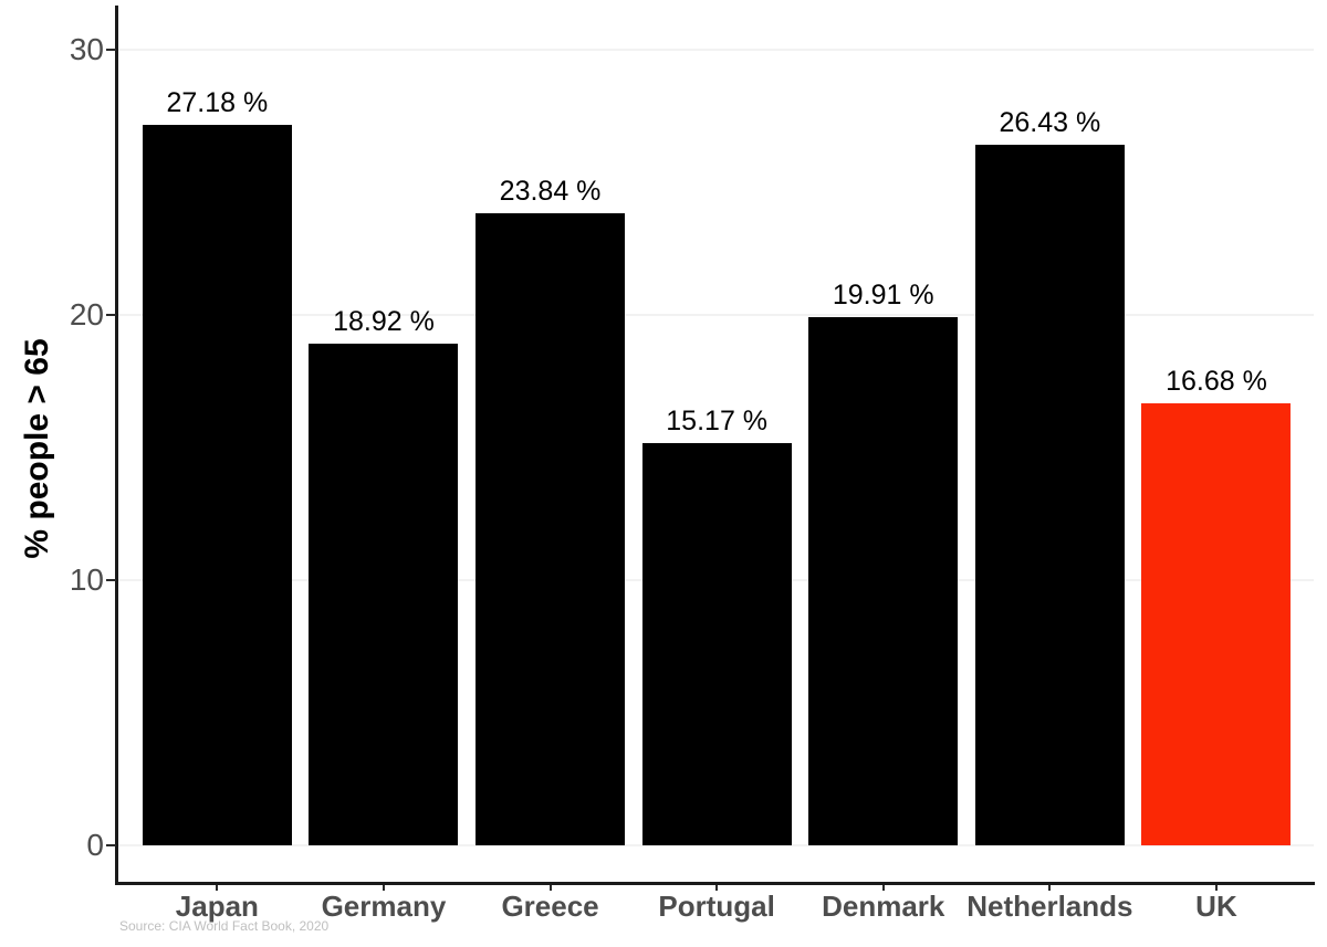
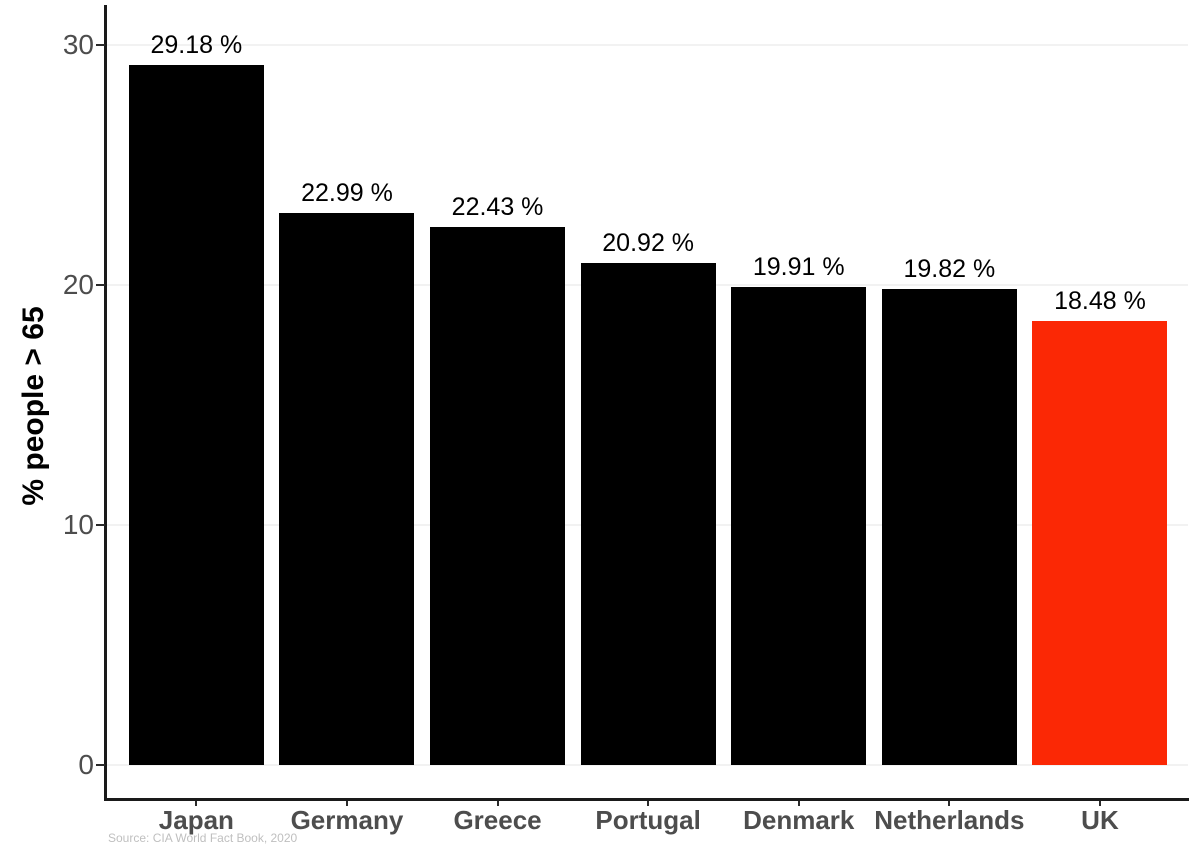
Japan: 27.18 -> 29.18
Germany: 18.92 -> 22.99
Greece: 23.84 -> 22.43
Portugal: 15.17 -> 20.92
Netherlands: 26.43 -> 19.82
UK: 16.68 -> 18.48
